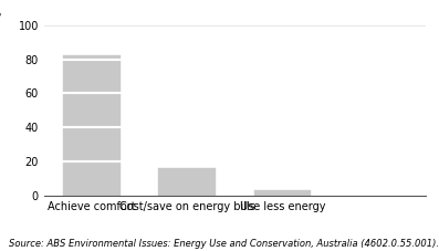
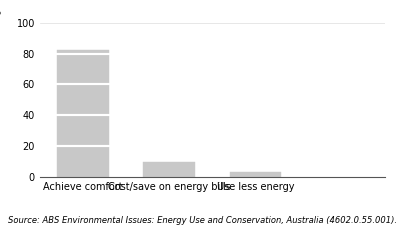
Cost/save on energy bills: 16 -> 10
